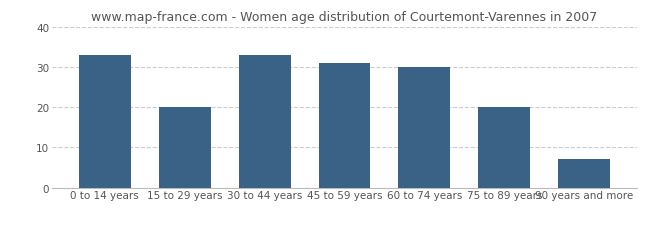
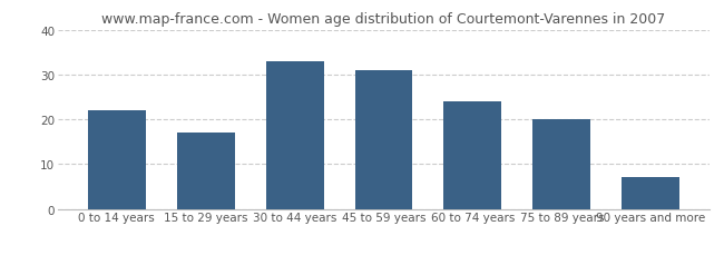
0 to 14 years: 33 -> 22
15 to 29 years: 20 -> 17
60 to 74 years: 30 -> 24
